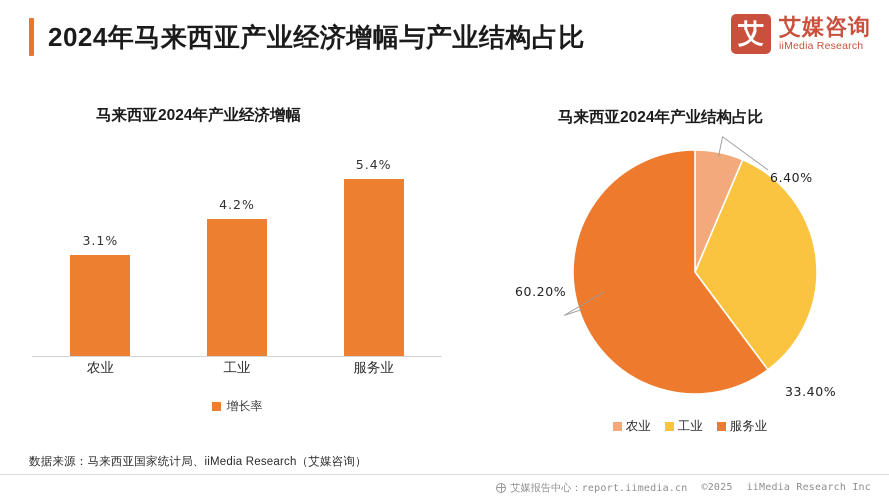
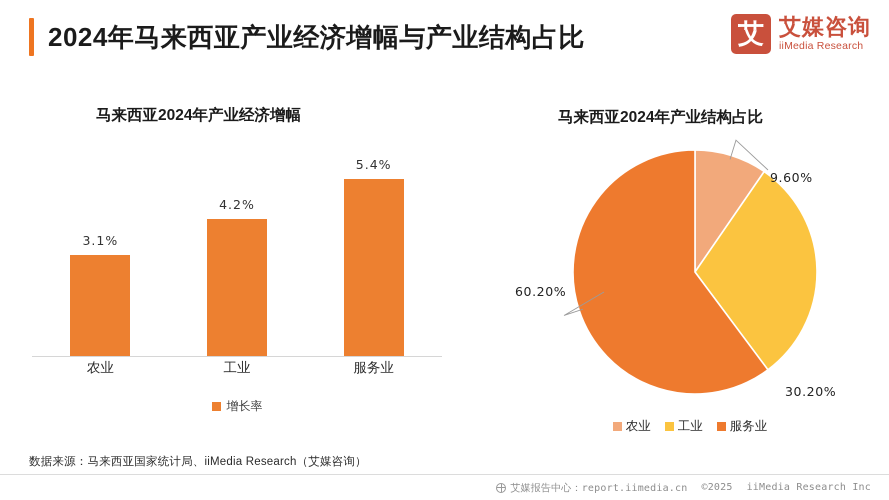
马来西亚2024年产业结构占比/农业: 6.40% -> 9.60%
马来西亚2024年产业结构占比/工业: 33.40% -> 30.20%
